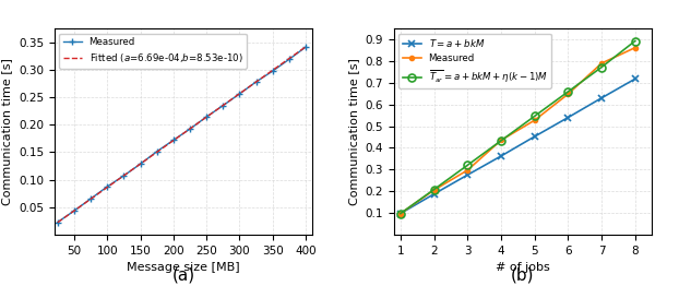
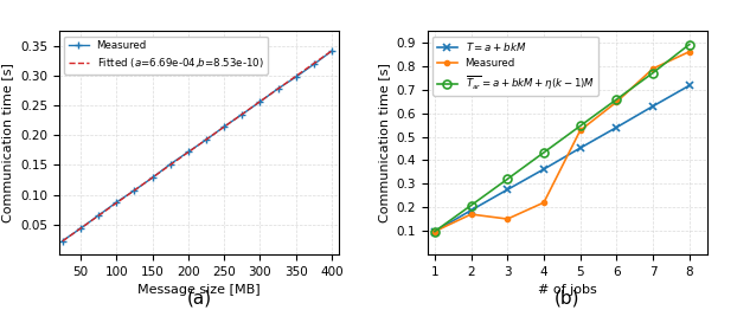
Measured/2: 0.20 -> 0.17
Measured/3: 0.30 -> 0.15
Measured/4: 0.43 -> 0.22
